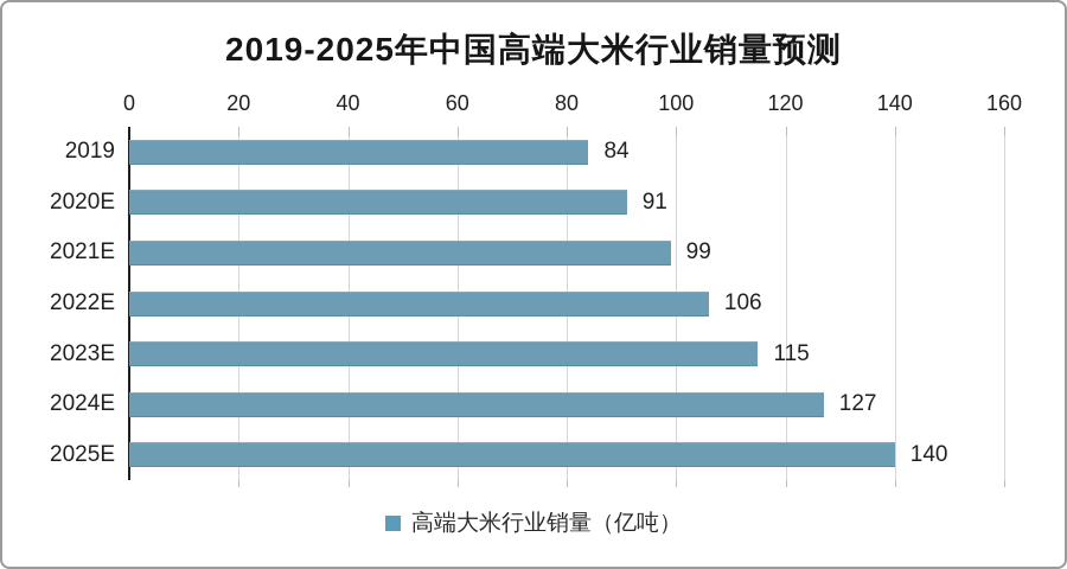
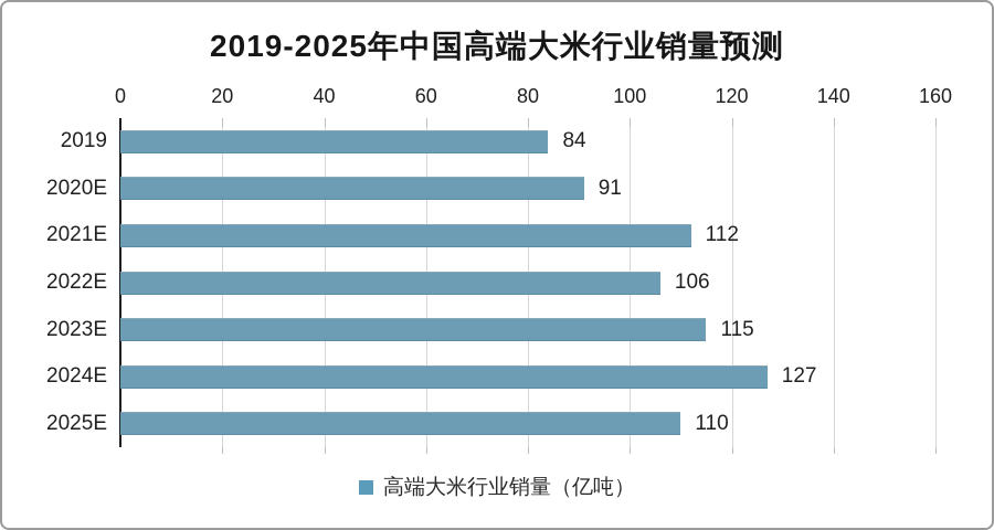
2021E: 99 -> 112
2025E: 140 -> 110
